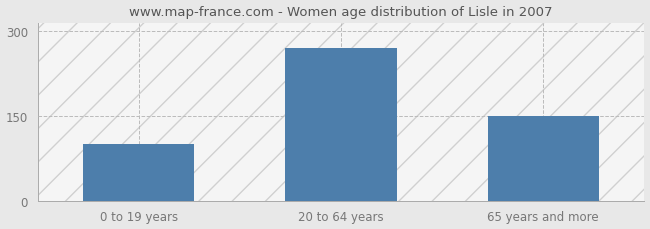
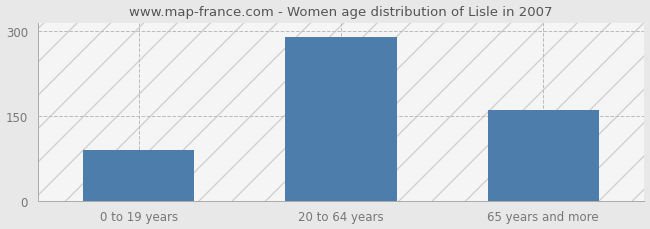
0 to 19 years: 100 -> 90
20 to 64 years: 270 -> 290
65 years and more: 150 -> 160
